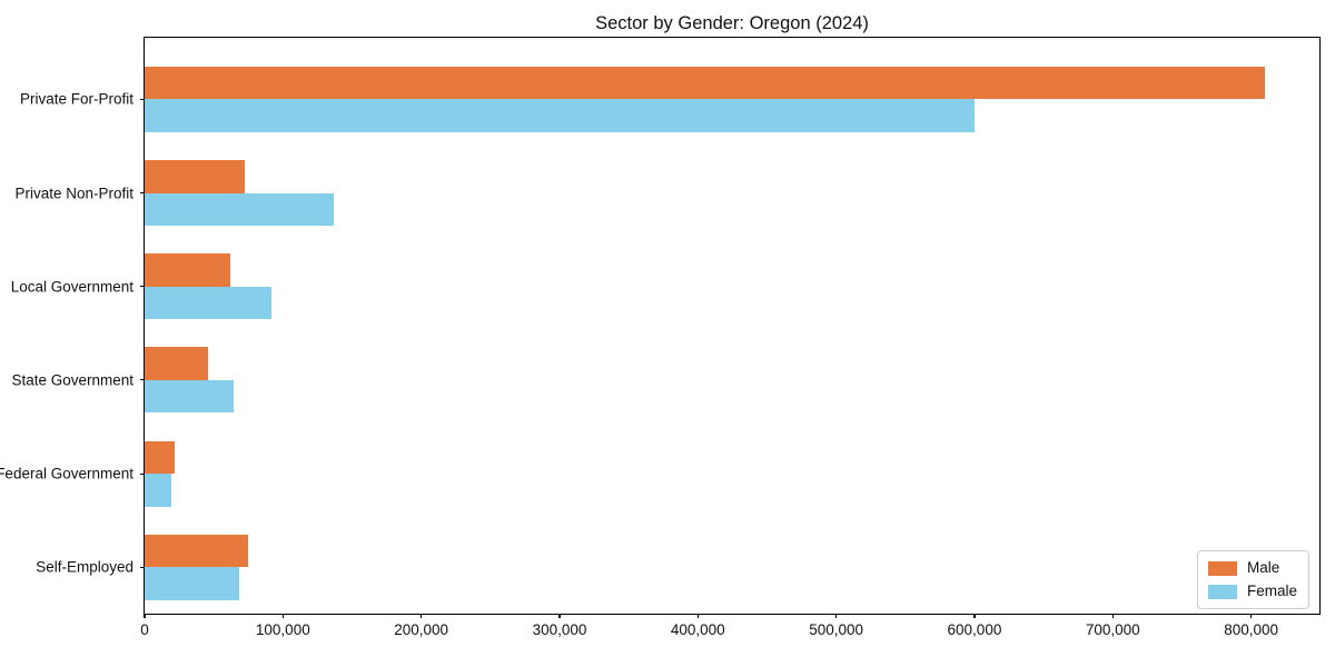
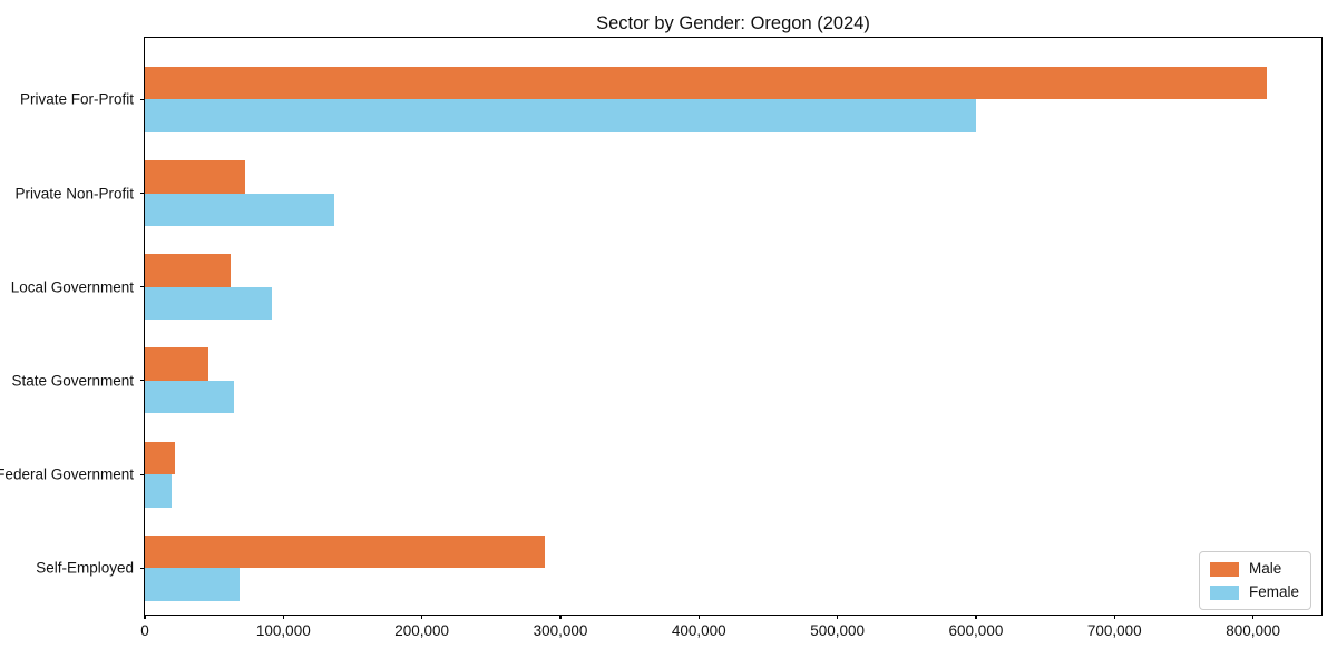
Male/Self-Employed: 75000 -> 289000
